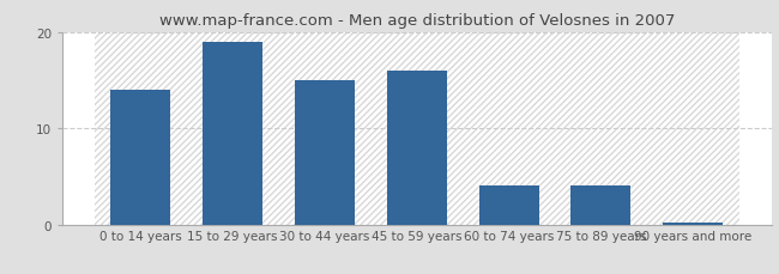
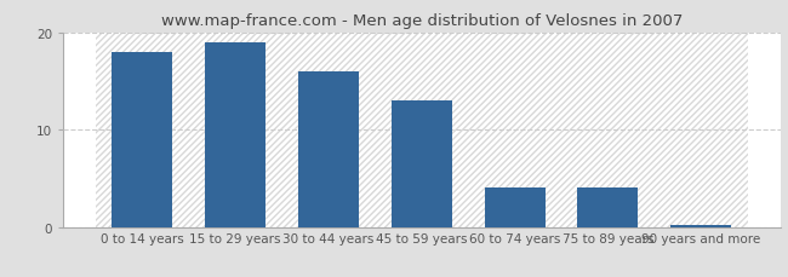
0 to 14 years: 14.0 -> 18.0
30 to 44 years: 15.0 -> 16.0
45 to 59 years: 16.0 -> 13.0
